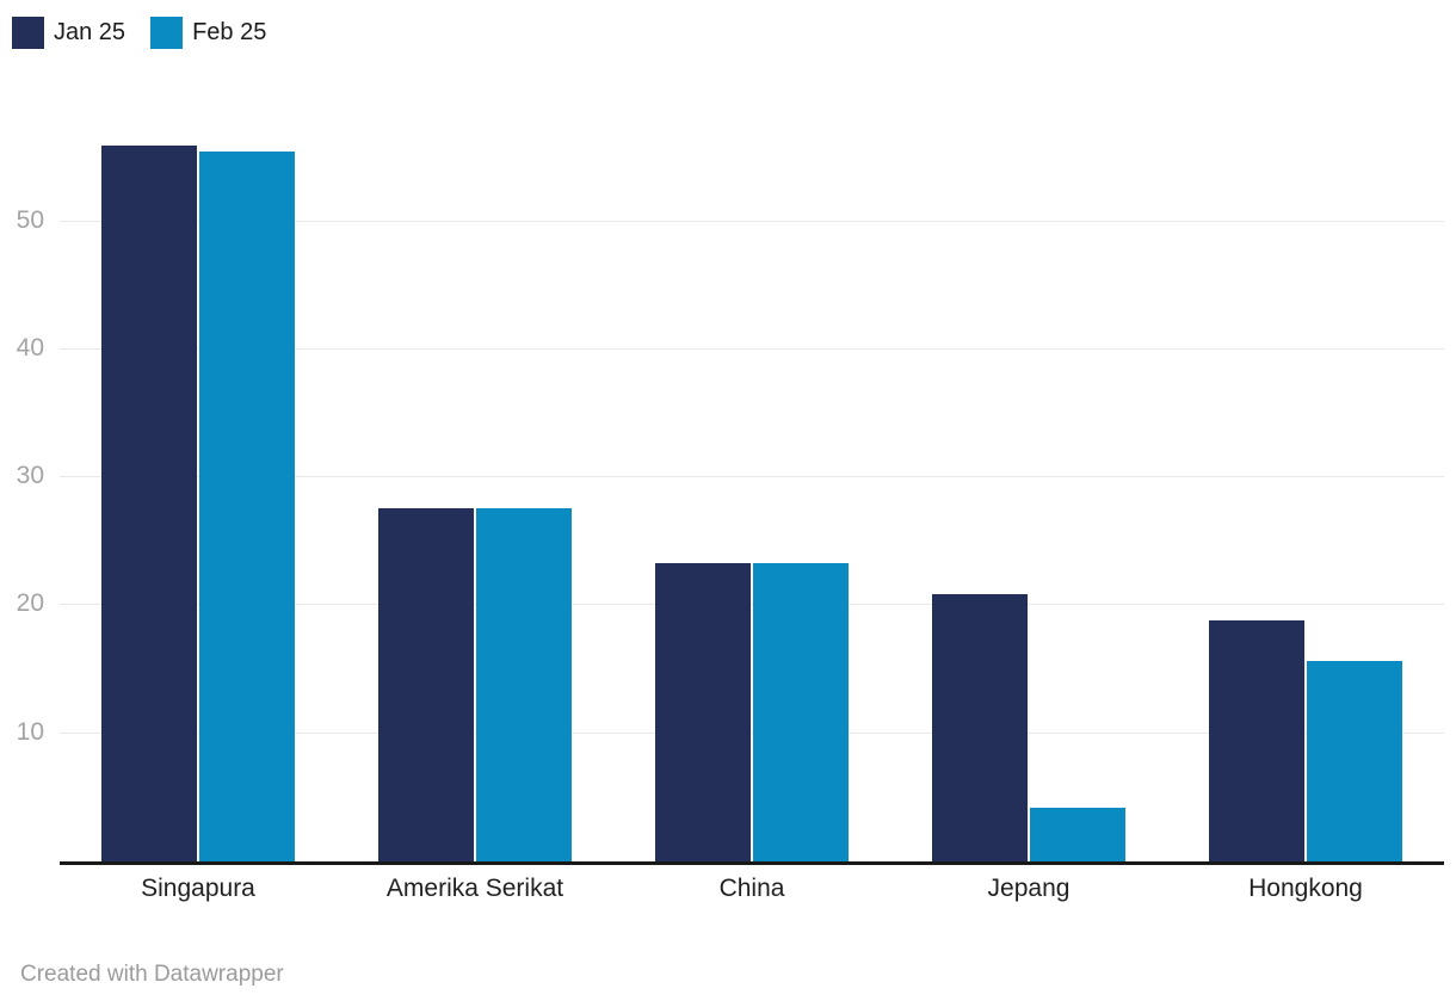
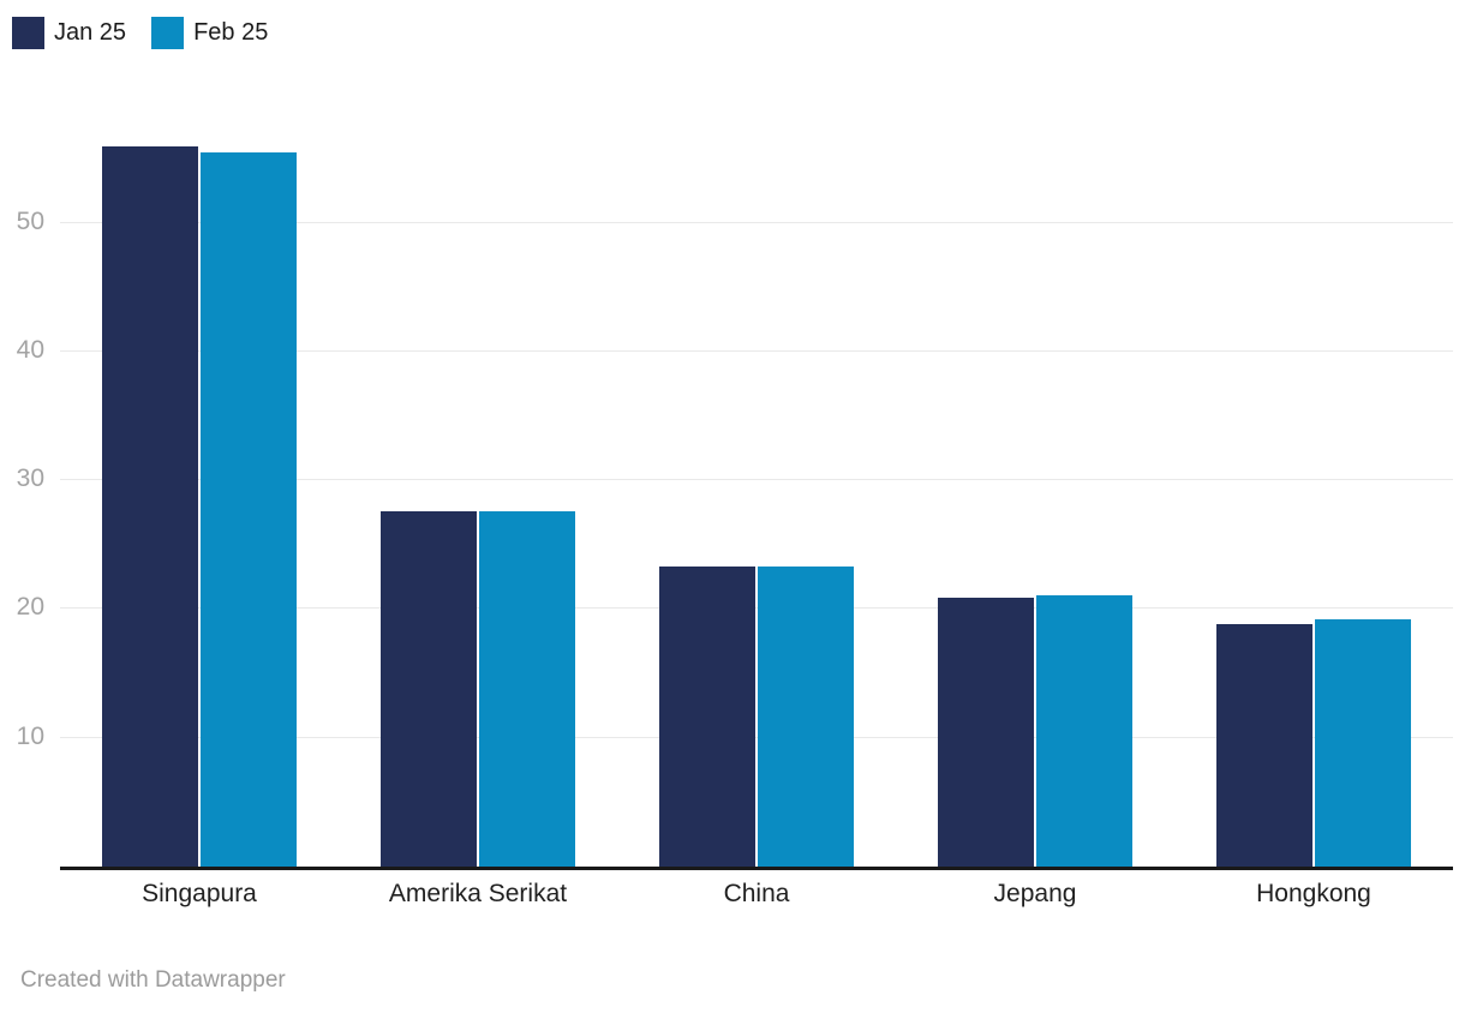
Feb 25/Jepang: 4.2 -> 21.1
Feb 25/Hongkong: 15.7 -> 19.2
